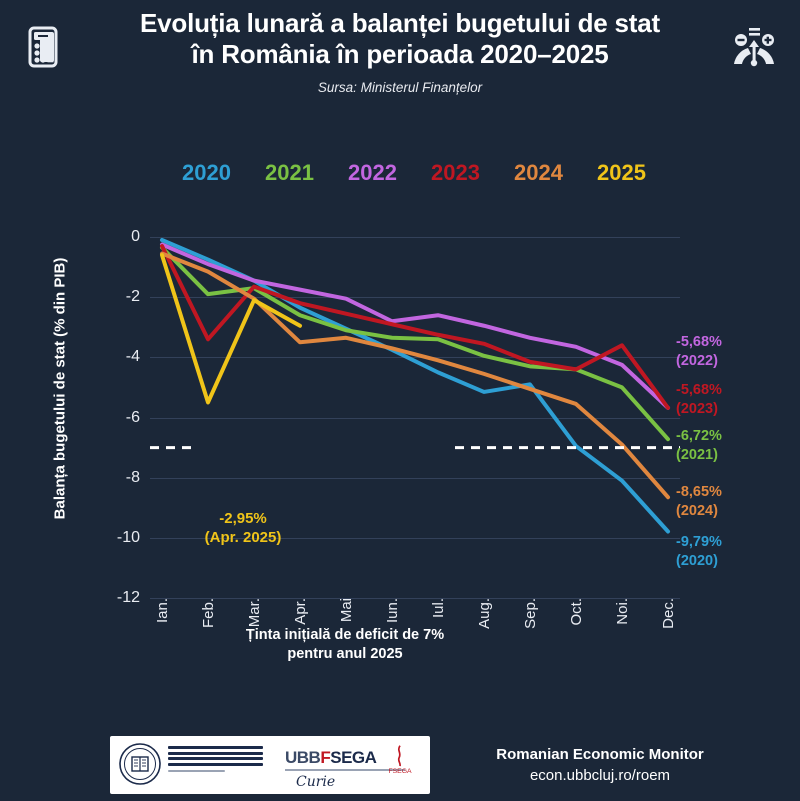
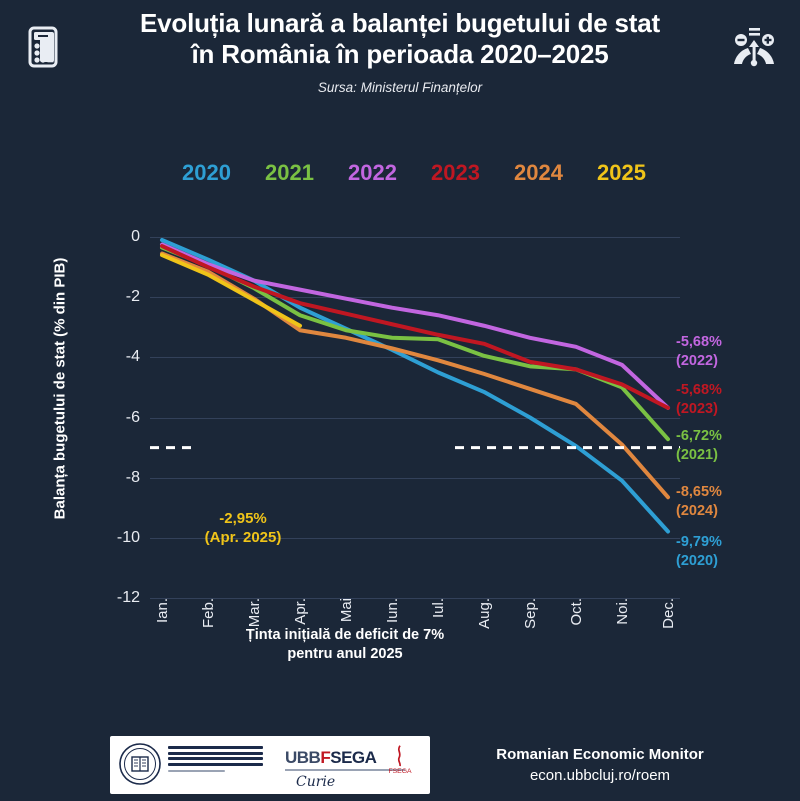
2021/Feb.: -1.9 -> -0.9
2023/Feb.: -3.4 -> -1.0
2025/Feb.: -5.5 -> -1.2
2024/Apr.: -3.5 -> -3.1
2022/Iun.: -2.8 -> -2.4
2020/Sep.: -4.9 -> -6.0
2023/Noi.: -3.6 -> -4.9
